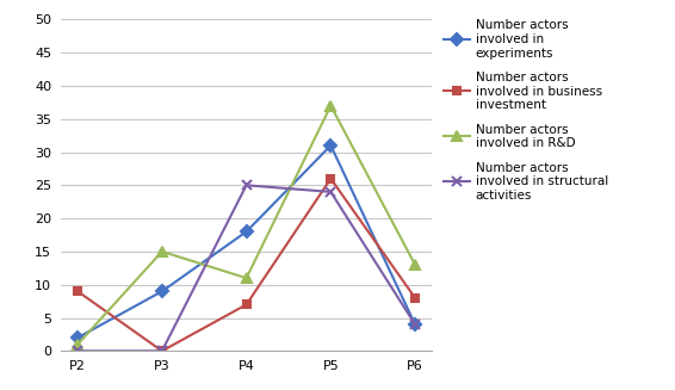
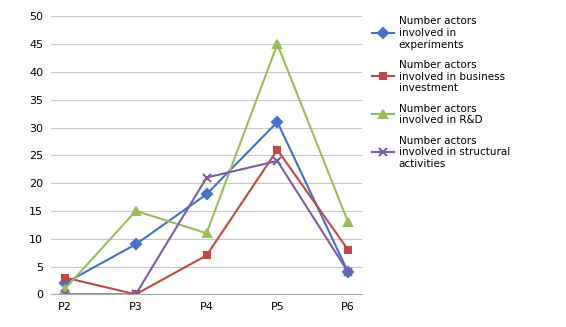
Number actors involved in business investment/P2: 9 -> 3
Number actors involved in structural activities/P4: 25 -> 21
Number actors involved in R&D/P5: 37 -> 45
